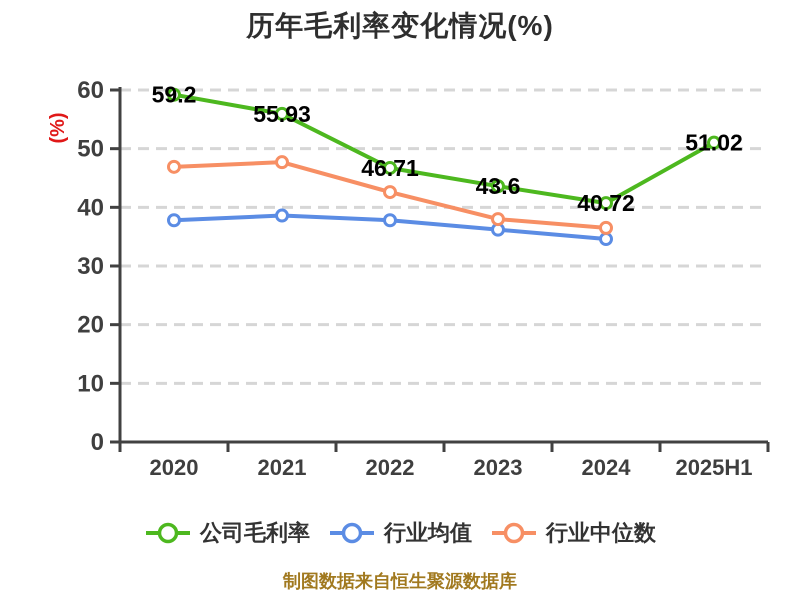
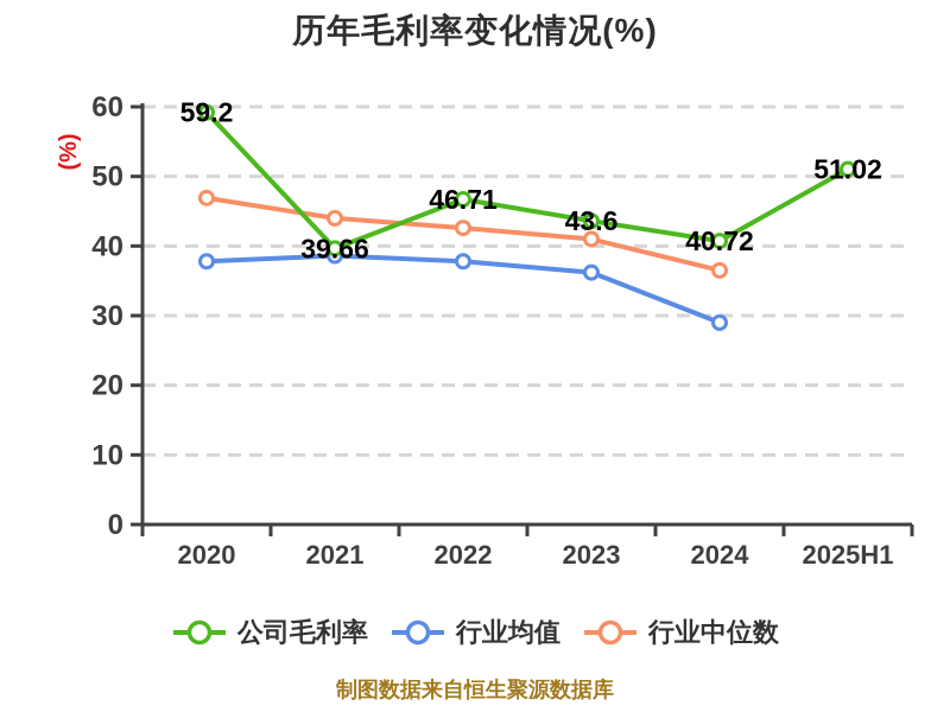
公司毛利率/2021: 55.93 -> 39.66
行业中位数/2021: 48 -> 44
行业中位数/2023: 38 -> 41
行业均值/2024: 35 -> 29
